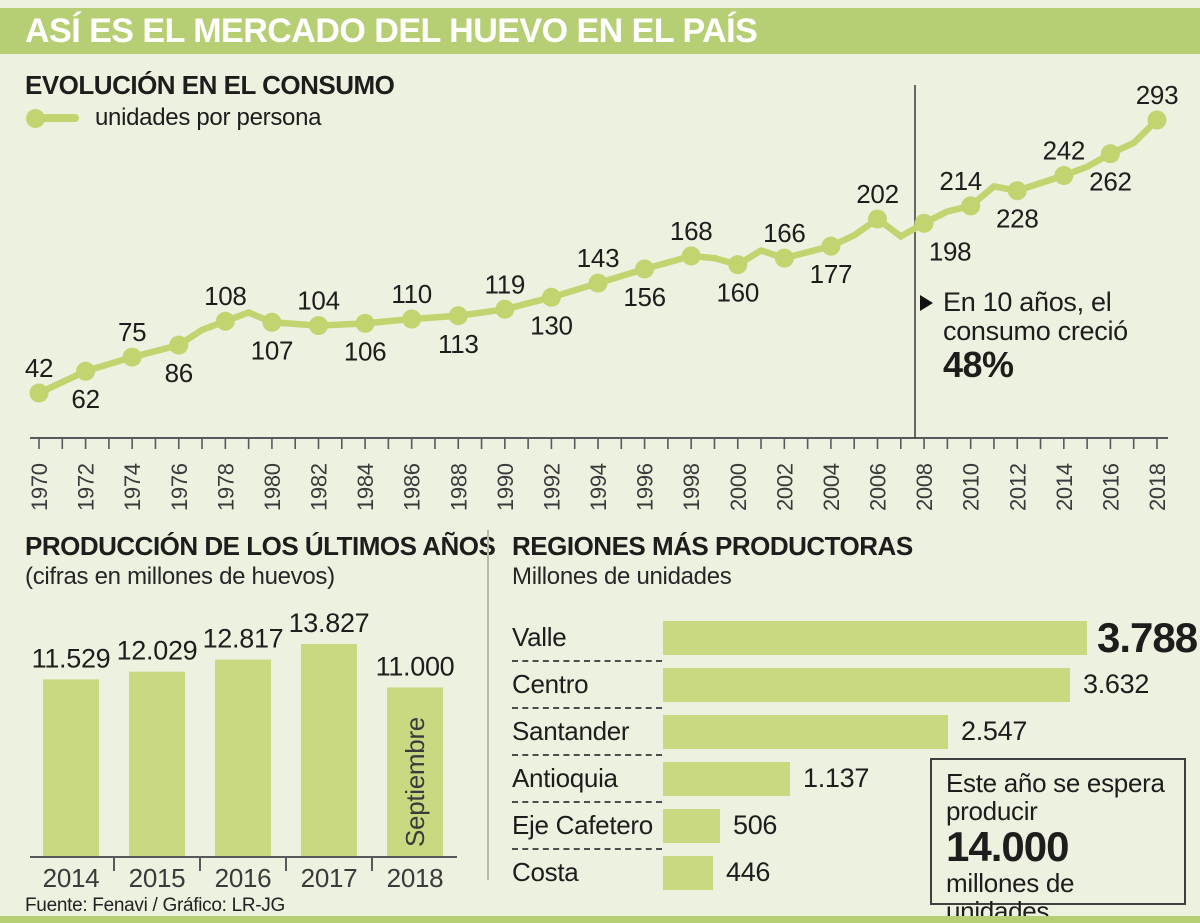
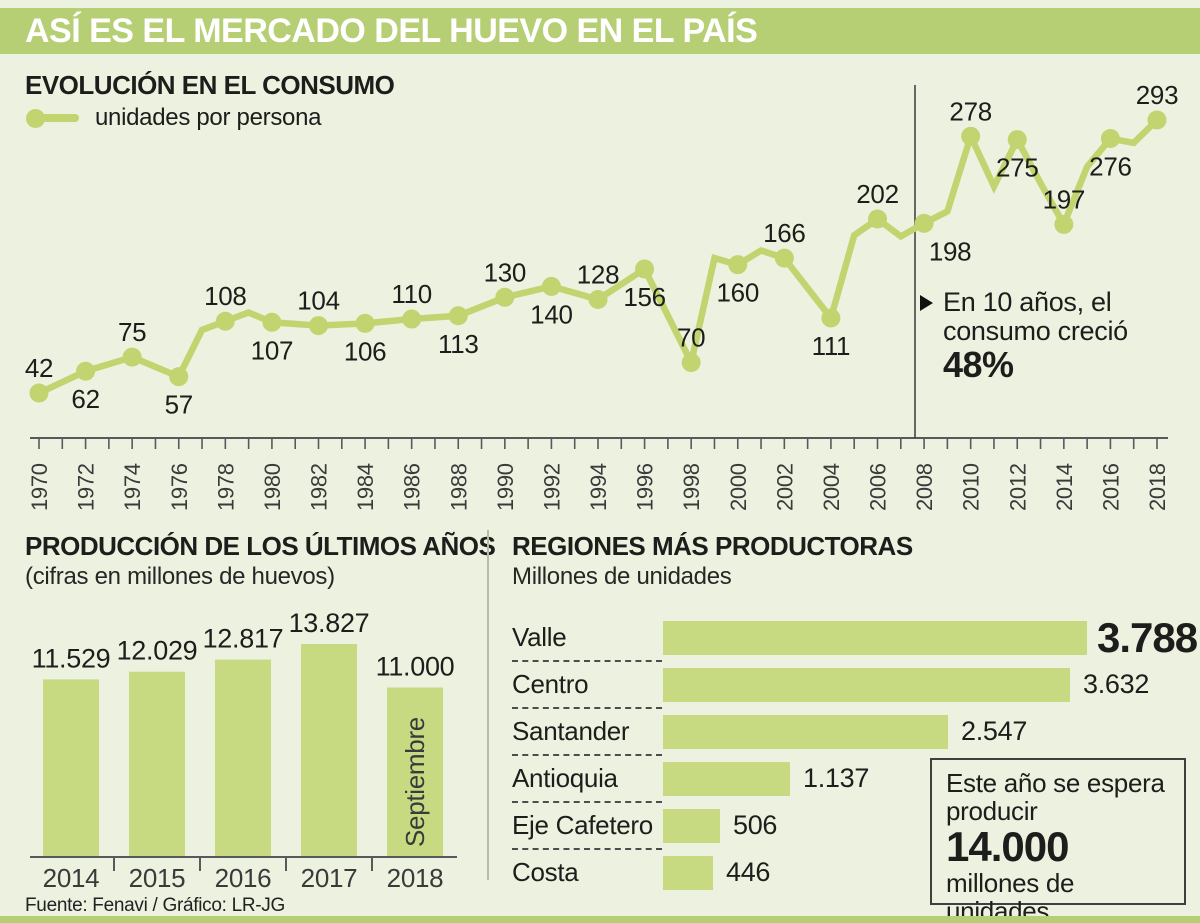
EVOLUCIÓN EN EL CONSUMO/1976: 86 -> 57
EVOLUCIÓN EN EL CONSUMO/1990: 119 -> 130
EVOLUCIÓN EN EL CONSUMO/1992: 130 -> 140
EVOLUCIÓN EN EL CONSUMO/1994: 143 -> 128
EVOLUCIÓN EN EL CONSUMO/1998: 168 -> 70
EVOLUCIÓN EN EL CONSUMO/2004: 177 -> 111
EVOLUCIÓN EN EL CONSUMO/2010: 214 -> 278
EVOLUCIÓN EN EL CONSUMO/2012: 228 -> 275
EVOLUCIÓN EN EL CONSUMO/2014: 242 -> 197
EVOLUCIÓN EN EL CONSUMO/2016: 262 -> 276
